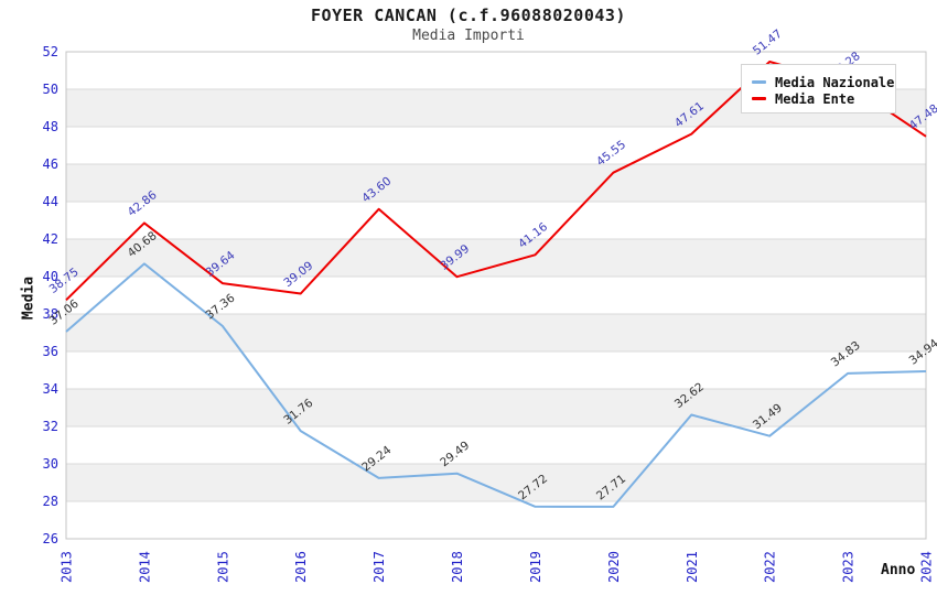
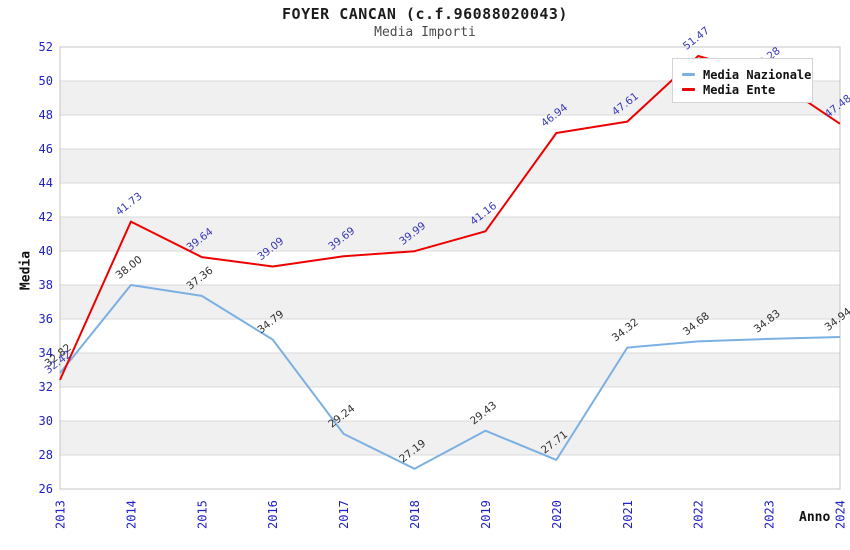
Media Nazionale/2013: 37.06 -> 32.82
Media Ente/2013: 38.75 -> 32.42
Media Nazionale/2014: 40.68 -> 38.00
Media Ente/2014: 42.86 -> 41.73
Media Nazionale/2016: 31.76 -> 34.79
Media Ente/2017: 43.60 -> 39.69
Media Nazionale/2018: 29.49 -> 27.19
Media Nazionale/2019: 27.72 -> 29.43
Media Ente/2020: 45.55 -> 46.94
Media Nazionale/2021: 32.62 -> 34.32
Media Nazionale/2022: 31.49 -> 34.68
